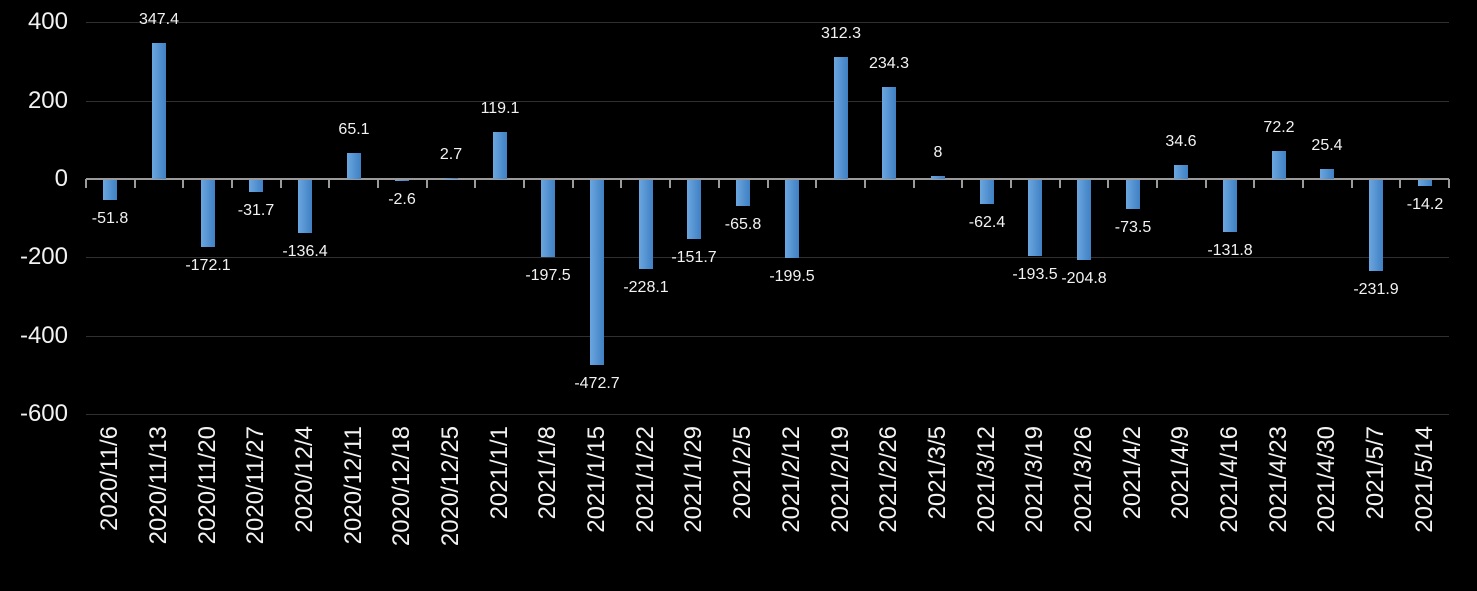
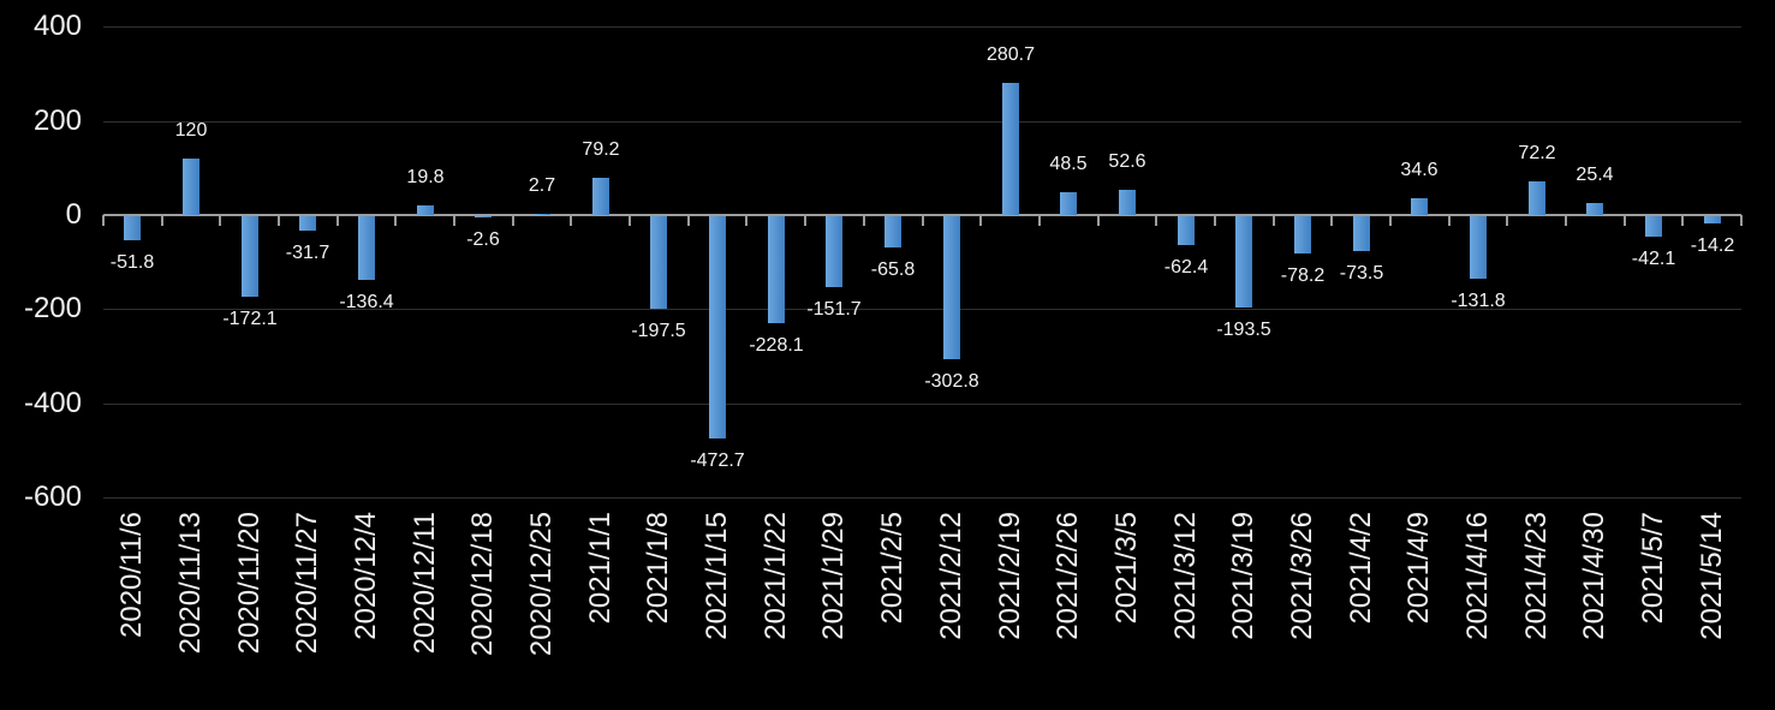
2020/11/13: 347.4 -> 120
2020/12/11: 65.1 -> 19.8
2021/1/1: 119.1 -> 79.2
2021/2/12: -199.5 -> -302.8
2021/2/19: 312.3 -> 280.7
2021/2/26: 234.3 -> 48.5
2021/3/5: 8 -> 52.6
2021/3/26: -204.8 -> -78.2
2021/5/7: -231.9 -> -42.1
